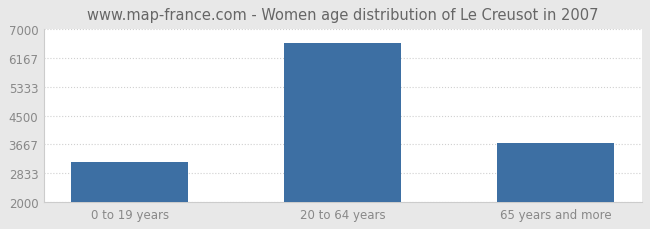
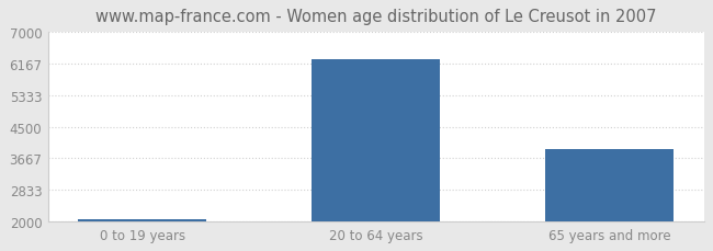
0 to 19 years: 3150 -> 2060
20 to 64 years: 6600 -> 6280
65 years and more: 3700 -> 3920
